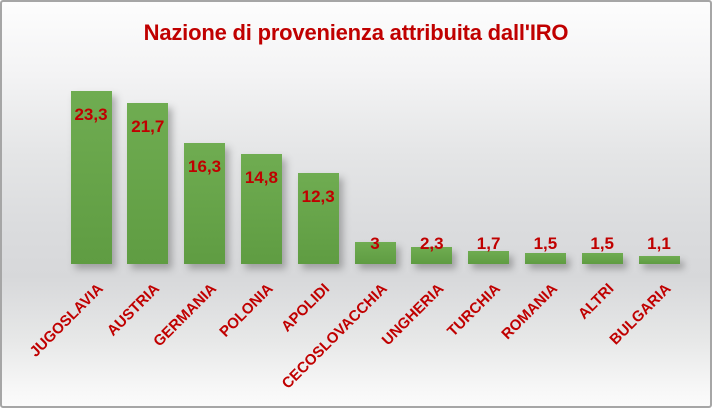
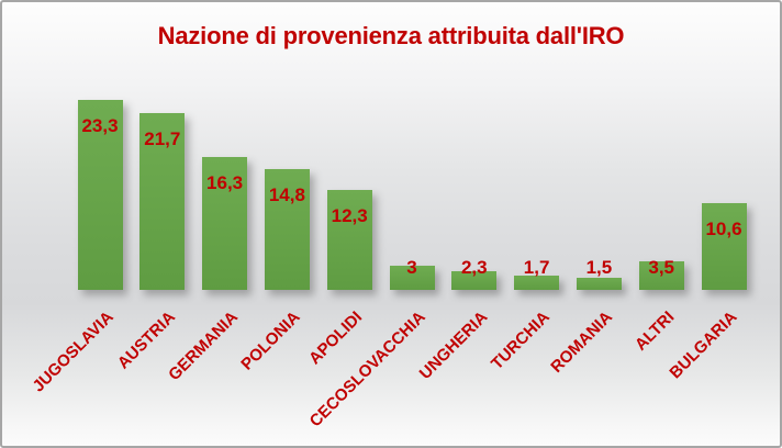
ALTRI: 1,5 -> 3,5
BULGARIA: 1,1 -> 10,6
